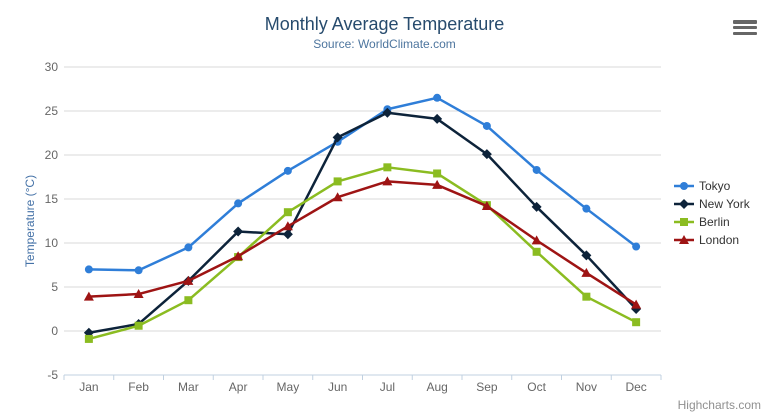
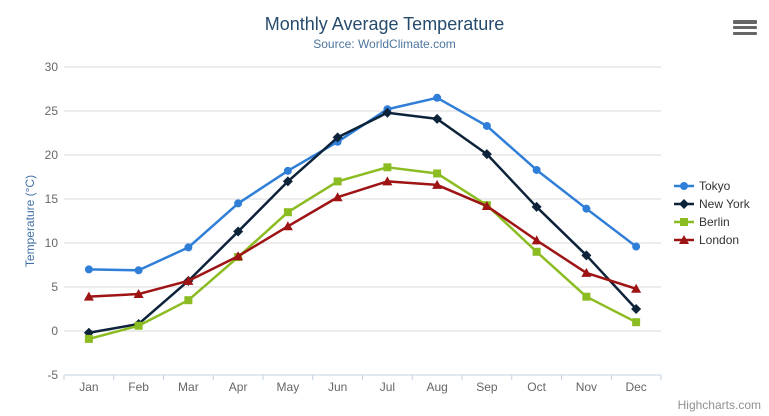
New York/May: 11 -> 17
London/Dec: 3 -> 5
